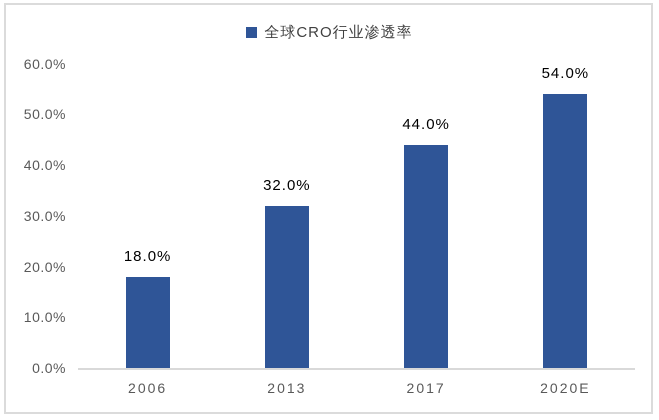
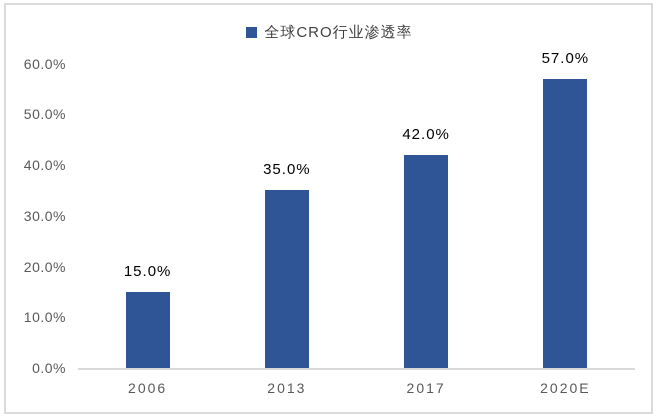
2006: 18.0% -> 15.0%
2013: 32.0% -> 35.0%
2017: 44.0% -> 42.0%
2020E: 54.0% -> 57.0%
